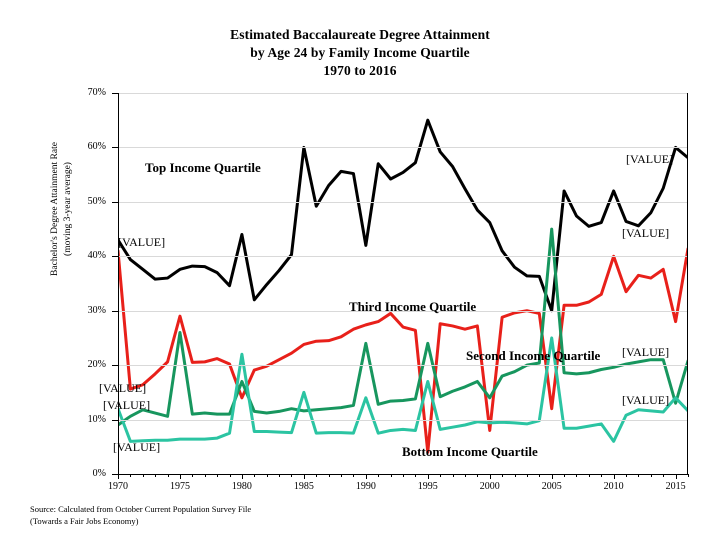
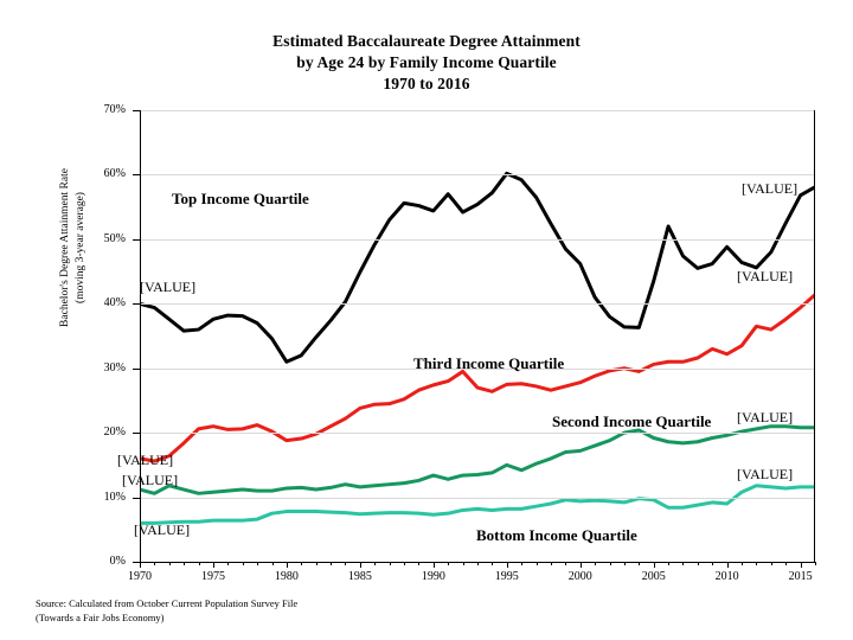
Top Income Quartile/1970: 43% -> 40%
Third Income Quartile/1970: 41% -> 16%
Second Income Quartile/1970: 9% -> 11%
Bottom Income Quartile/1970: 12% -> 6%
Third Income Quartile/1975: 29% -> 21%
Second Income Quartile/1975: 26% -> 11%
Top Income Quartile/1980: 44% -> 31%
Third Income Quartile/1980: 14% -> 19%
Second Income Quartile/1980: 17% -> 11%
Bottom Income Quartile/1980: 22% -> 8%
Top Income Quartile/1985: 60% -> 45%
Bottom Income Quartile/1985: 15% -> 7%
Top Income Quartile/1990: 42% -> 54%
Second Income Quartile/1990: 24% -> 13%
Bottom Income Quartile/1990: 14% -> 7%
Top Income Quartile/1995: 65% -> 60%
Third Income Quartile/1995: 4% -> 28%
Second Income Quartile/1995: 24% -> 15%
Bottom Income Quartile/1995: 17% -> 8%
Third Income Quartile/2000: 8% -> 28%
Second Income Quartile/2000: 14% -> 17%
Top Income Quartile/2005: 30% -> 44%
Third Income Quartile/2005: 12% -> 31%
Second Income Quartile/2005: 45% -> 19%
Bottom Income Quartile/2005: 25% -> 10%
Top Income Quartile/2010: 52% -> 49%
Third Income Quartile/2010: 40% -> 32%
Bottom Income Quartile/2010: 6% -> 9%
Top Income Quartile/2015: 60% -> 57%
Third Income Quartile/2015: 28% -> 39%
Second Income Quartile/2015: 13% -> 21%
Bottom Income Quartile/2015: 14% -> 12%
